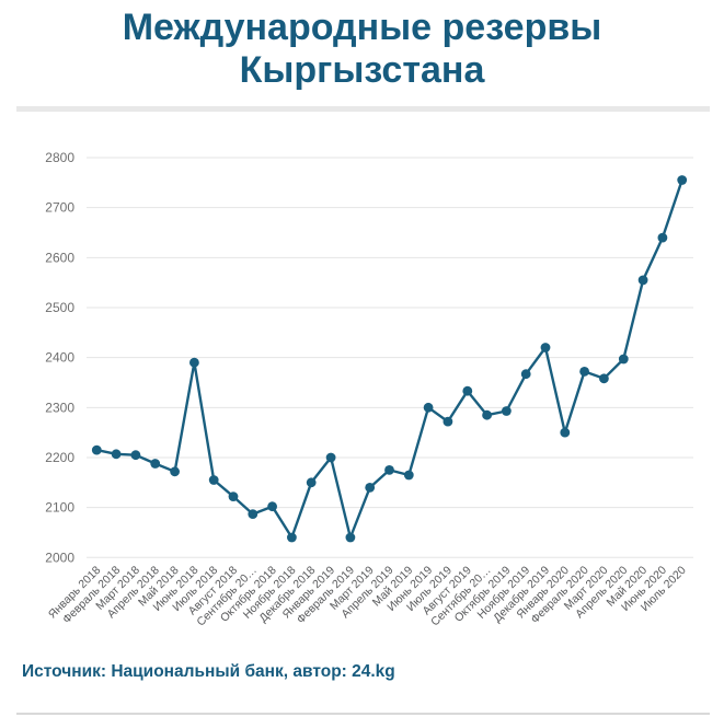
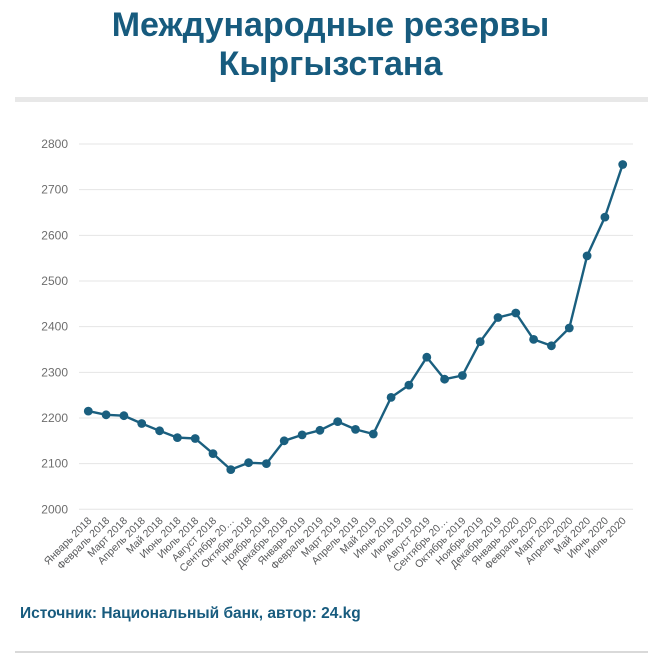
Июнь 2018: 2390 -> 2160
Ноябрь 2018: 2040 -> 2100
Январь 2019: 2200 -> 2160
Февраль 2019: 2040 -> 2170
Март 2019: 2140 -> 2190
Июнь 2019: 2300 -> 2240
Январь 2020: 2250 -> 2430
